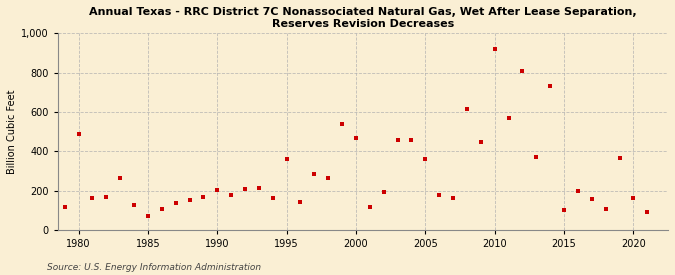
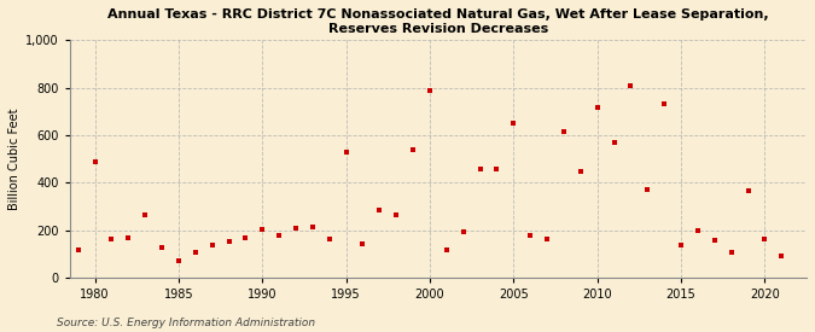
1995: 360 -> 530
2000: 470 -> 790
2005: 360 -> 650
2010: 920 -> 720
2015: 100 -> 140
